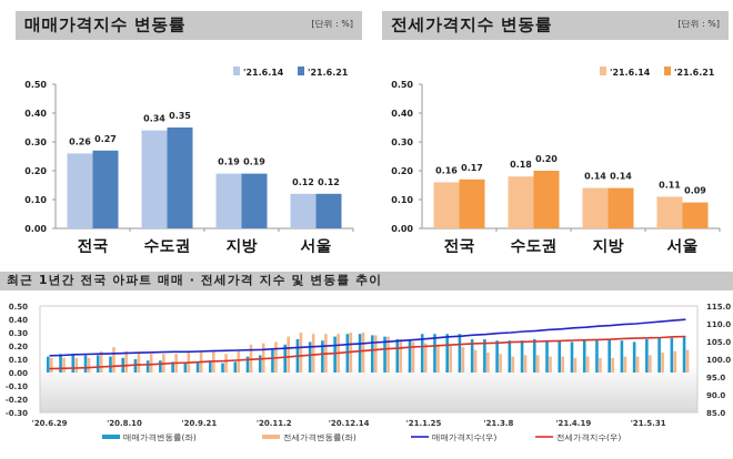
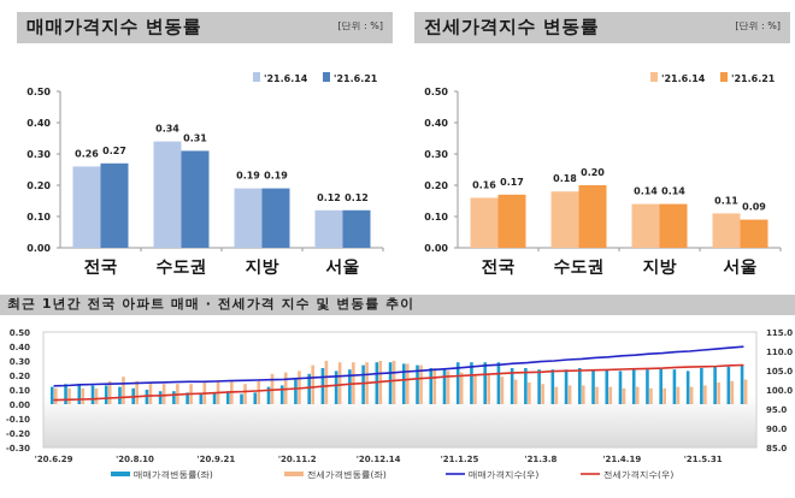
매매가격지수 변동률/'21.6.21/수도권: 0.35 -> 0.31
